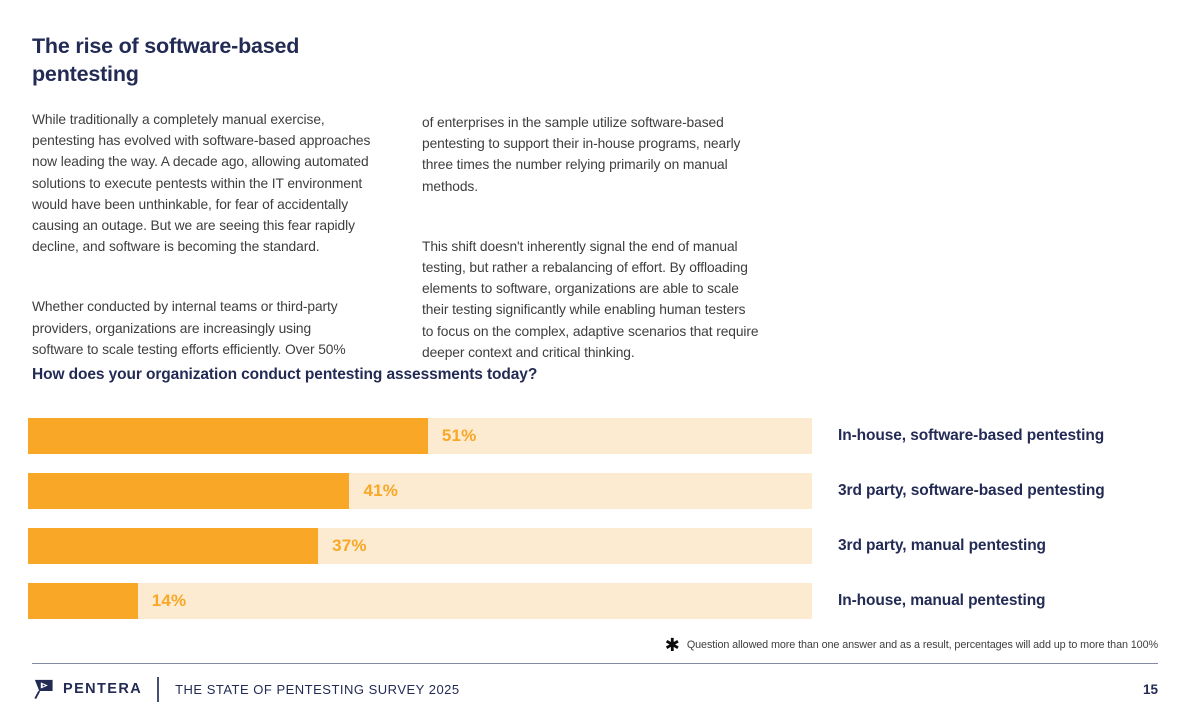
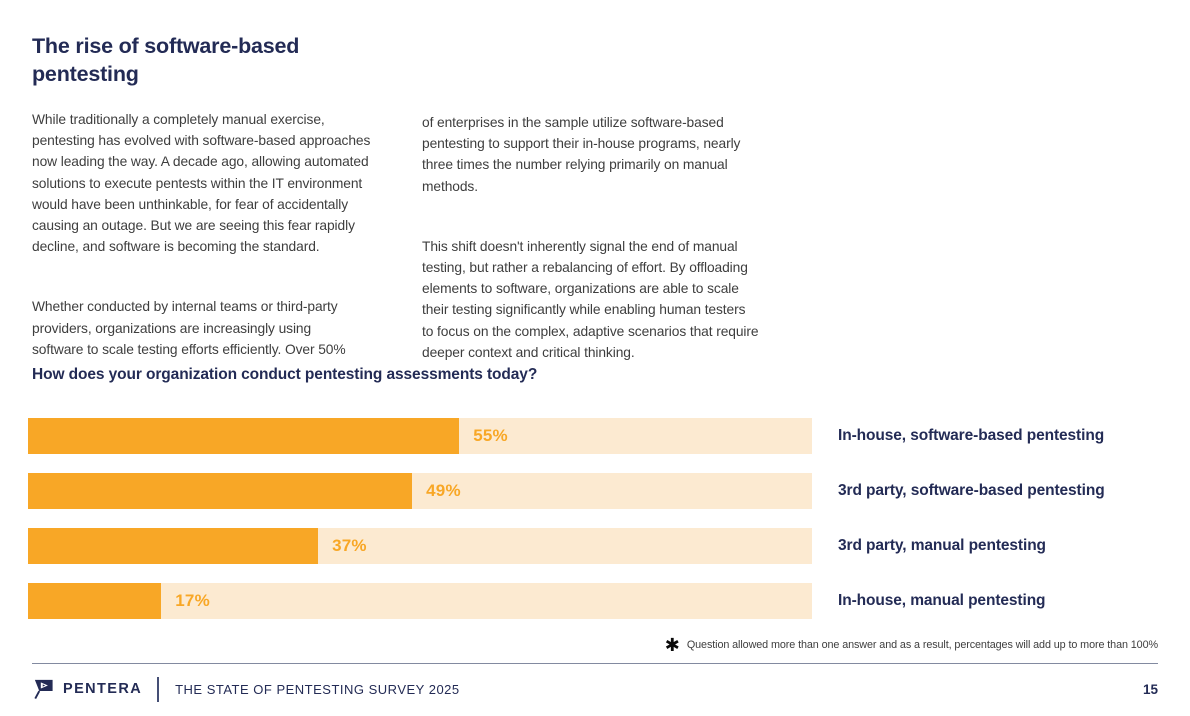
In-house, software-based pentesting: 51% -> 55%
3rd party, software-based pentesting: 41% -> 49%
In-house, manual pentesting: 14% -> 17%
